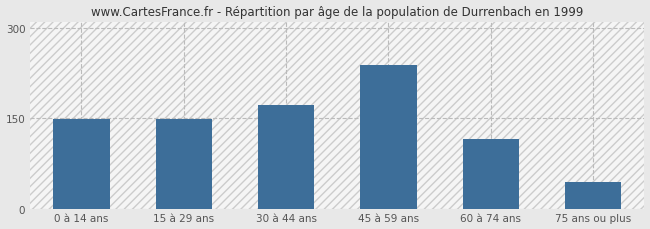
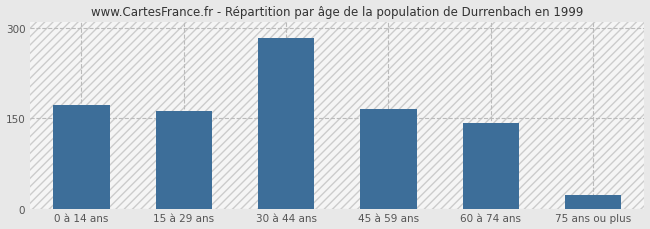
0 à 14 ans: 148 -> 171
15 à 29 ans: 148 -> 161
30 à 44 ans: 172 -> 282
45 à 59 ans: 238 -> 165
60 à 74 ans: 116 -> 142
75 ans ou plus: 44 -> 22
